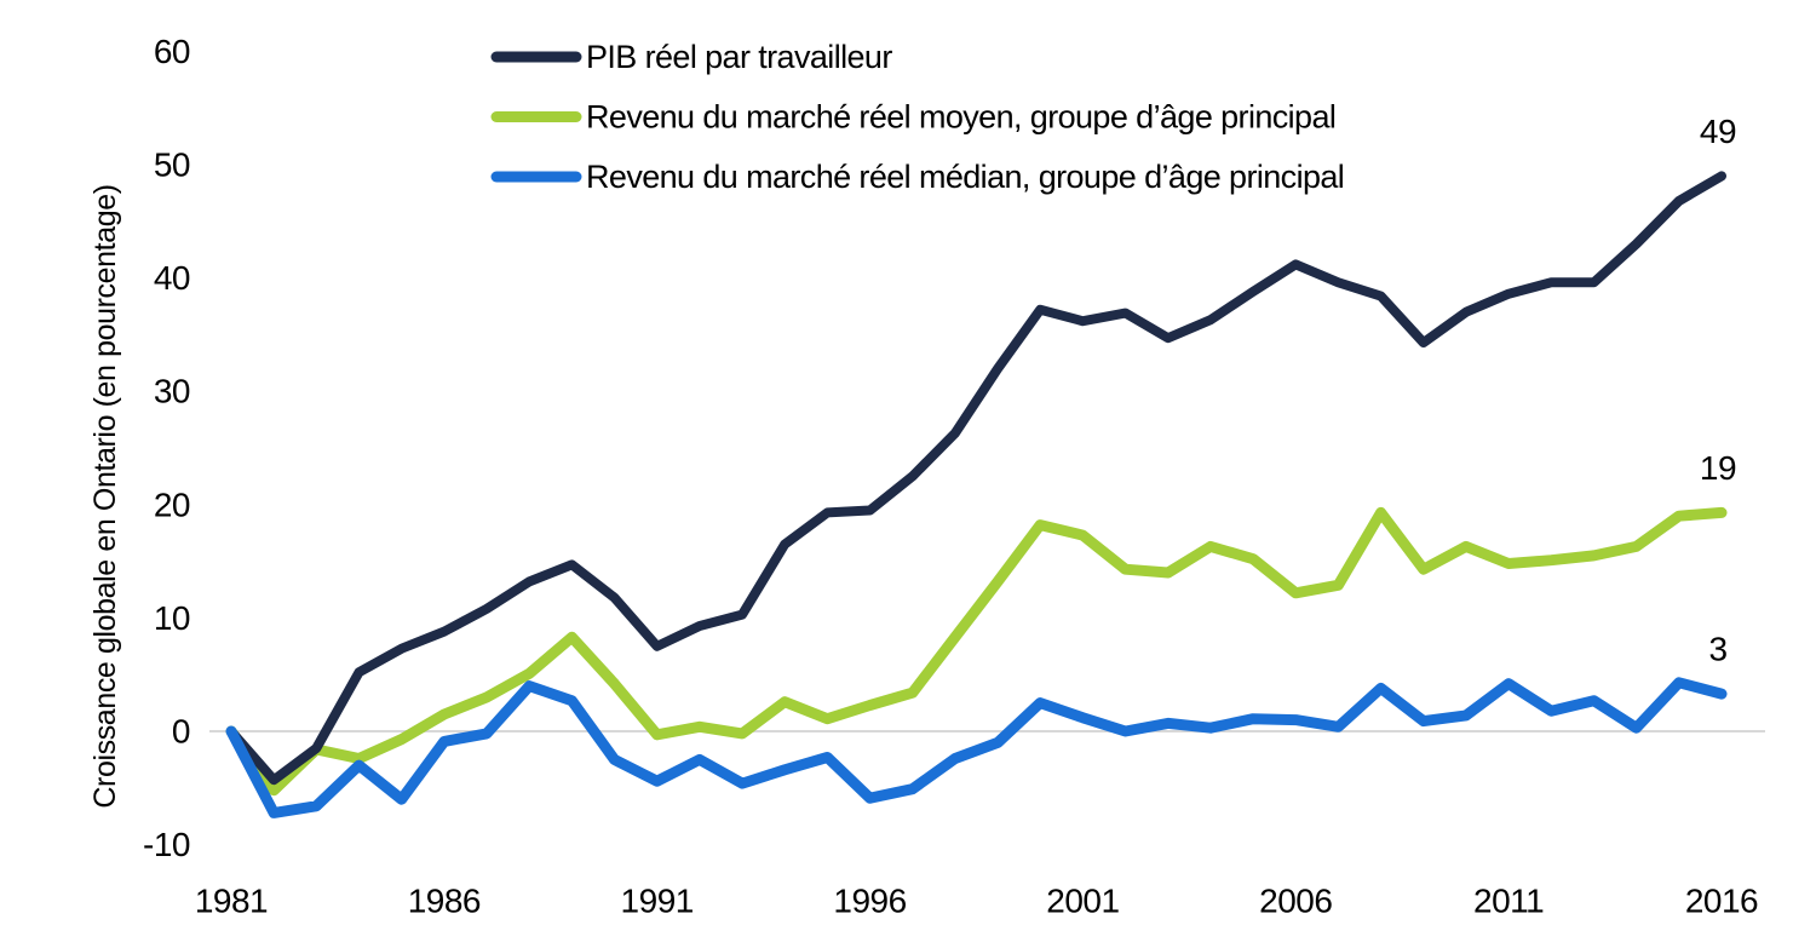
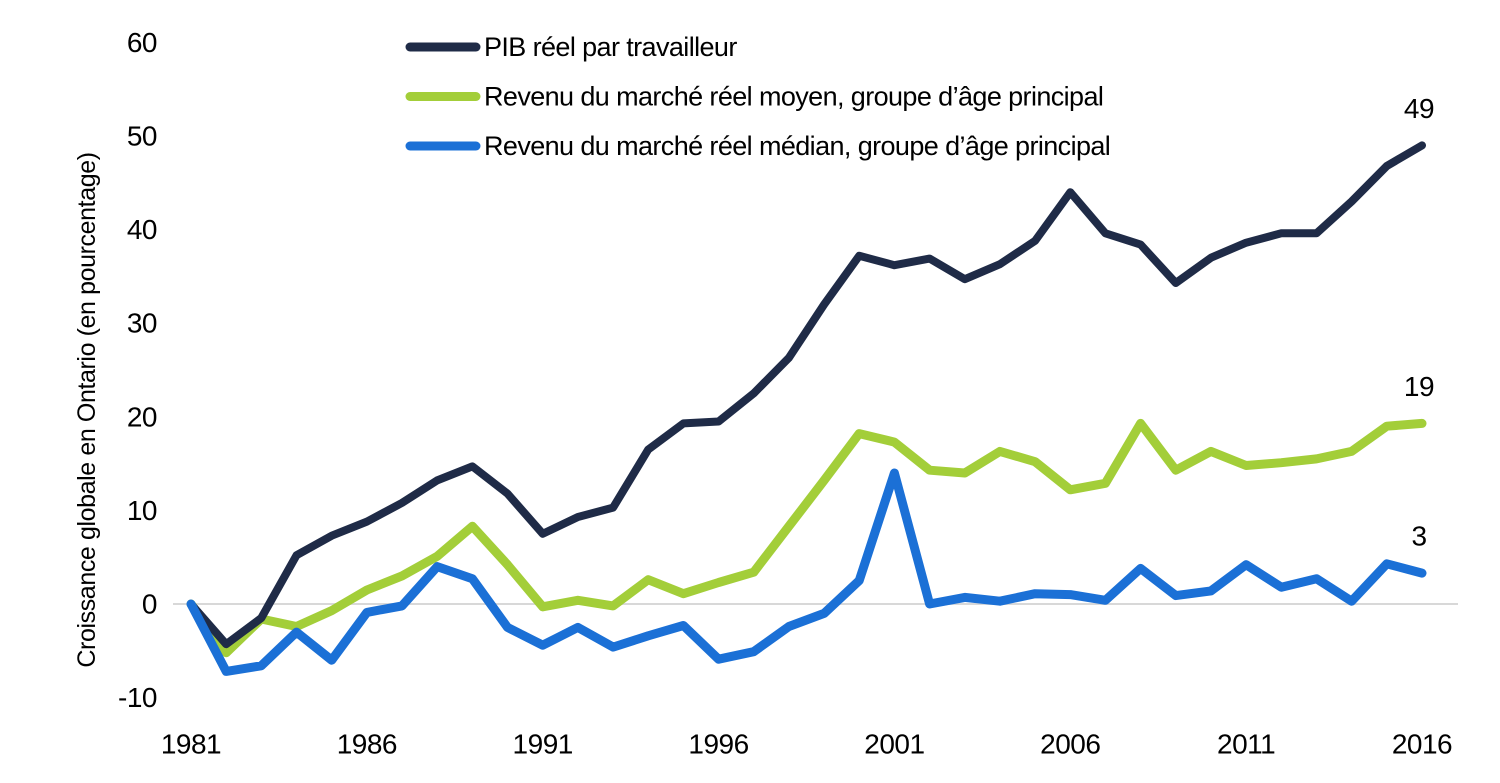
Revenu du marché réel médian, groupe d’âge principal/2001: 1 -> 14
PIB réel par travailleur/2006: 41 -> 44
